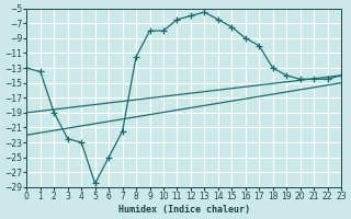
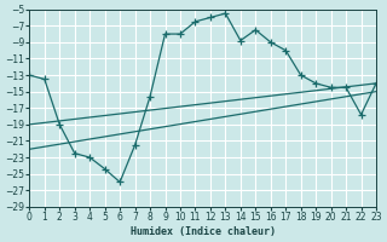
5: -28.5 -> -24.4
6: -25.0 -> -26.0
8: -11.5 -> -15.6
14: -6.5 -> -8.8
22: -14.5 -> -17.8
